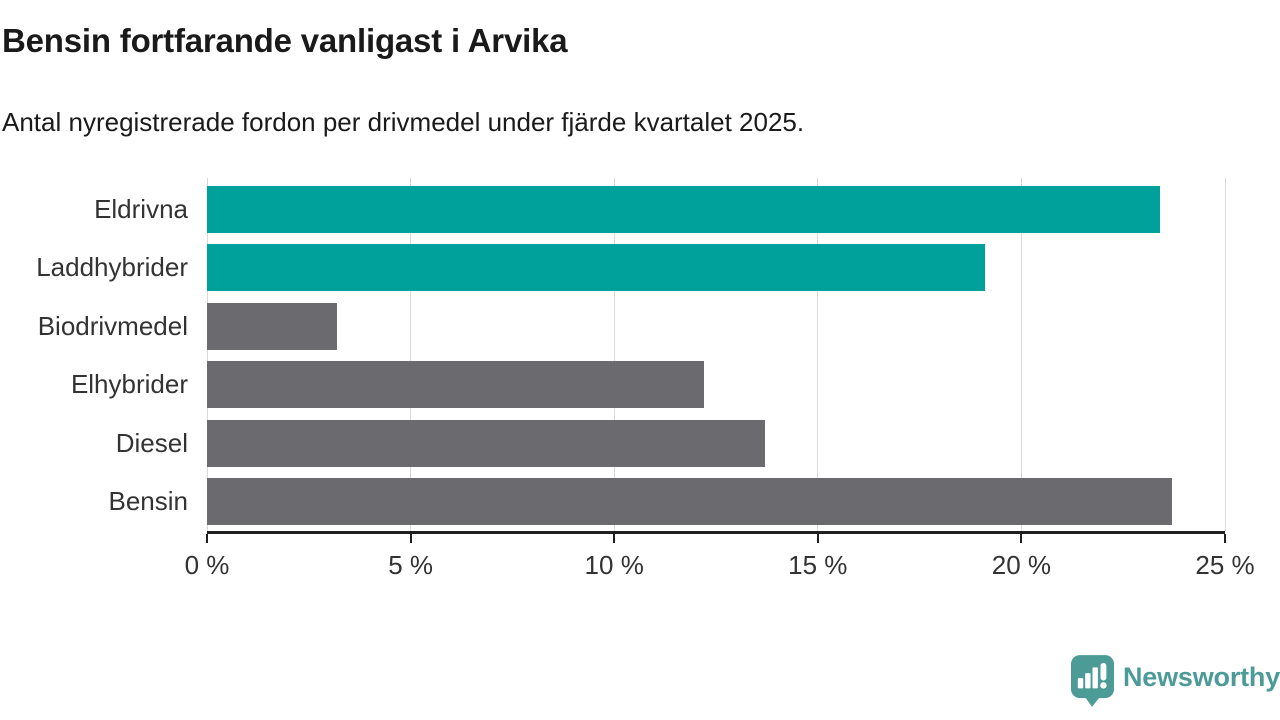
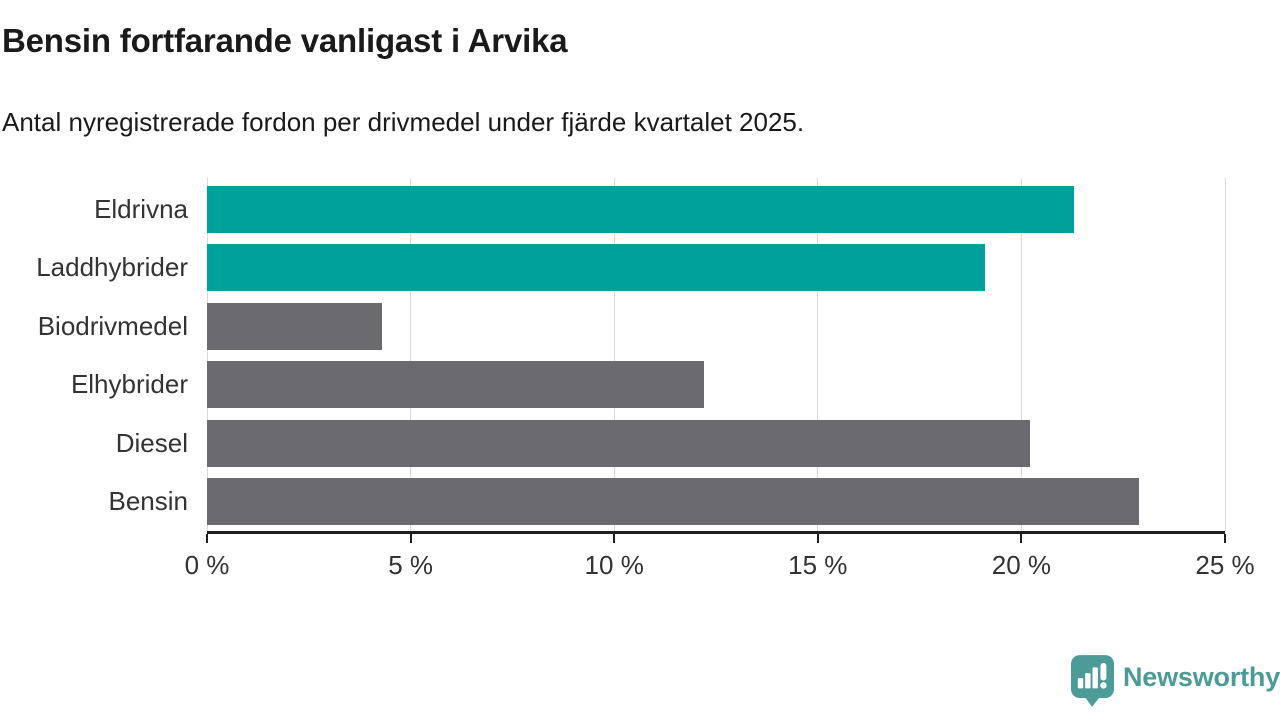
Eldrivna: 23.4% -> 21.3%
Biodrivmedel: 3.2% -> 4.3%
Diesel: 13.7% -> 20.2%
Bensin: 23.7% -> 22.9%
